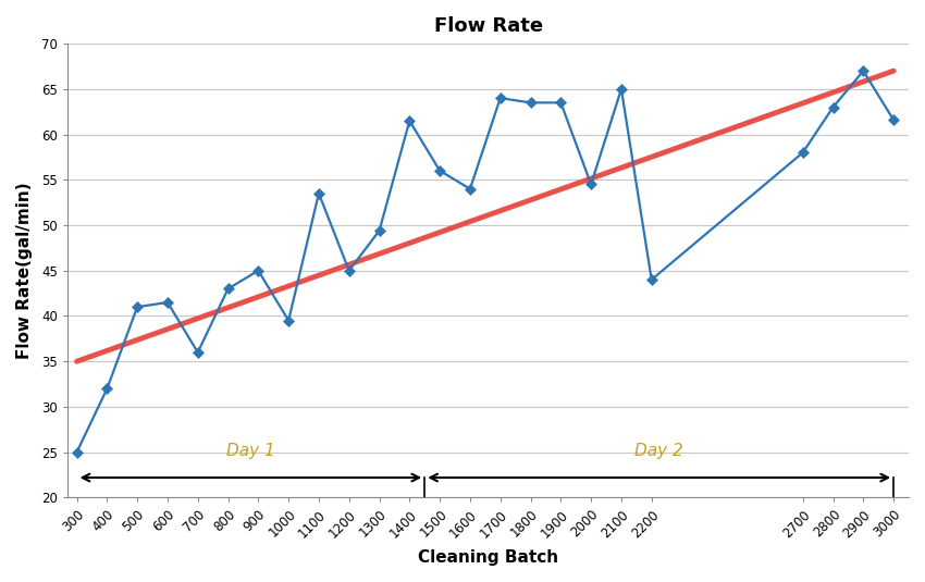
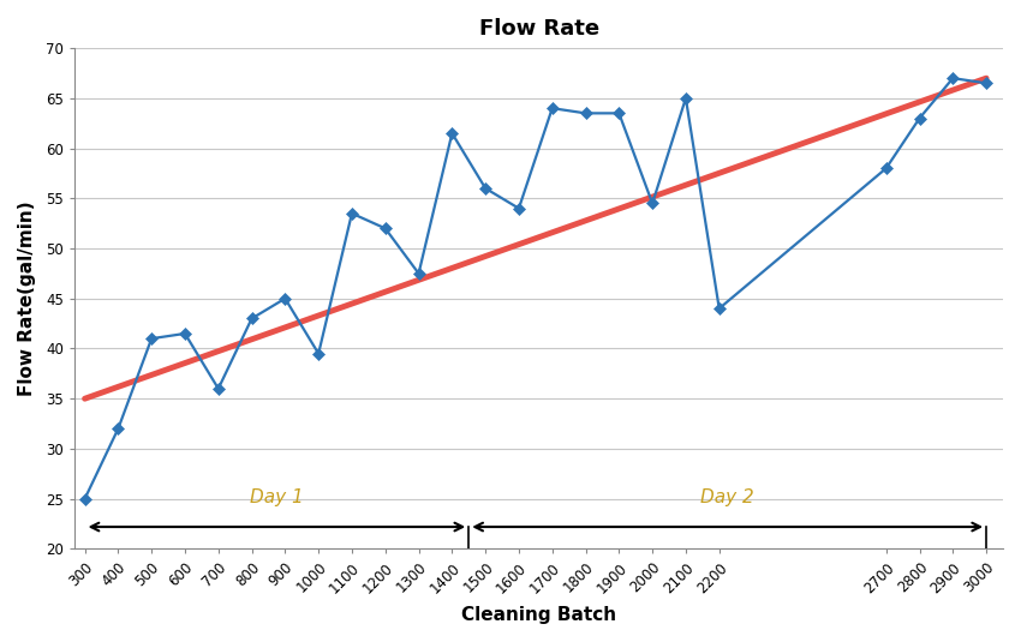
1200: 45.0 -> 52.0
1300: 49.4 -> 47.5
3000: 61.6 -> 66.5
